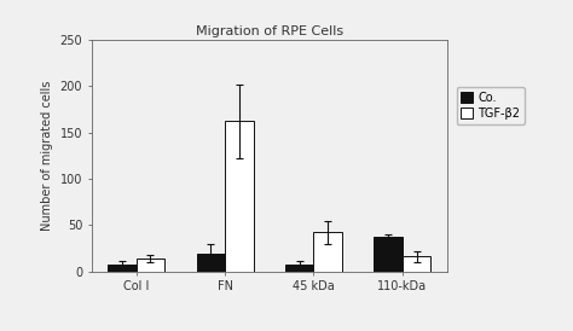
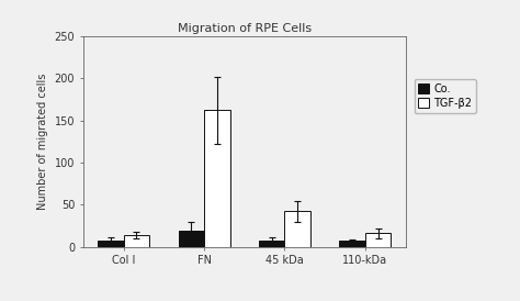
Co./110-kDa: 38 -> 7
